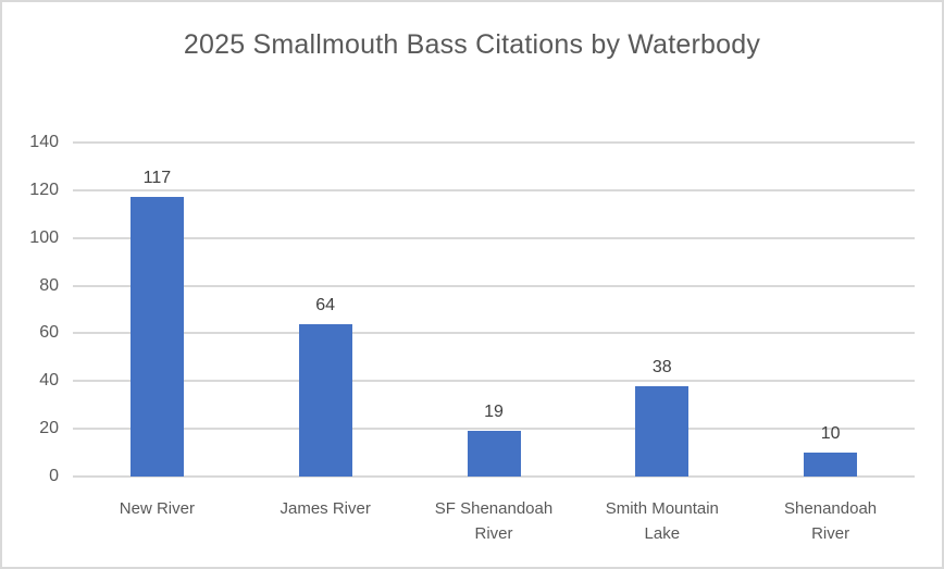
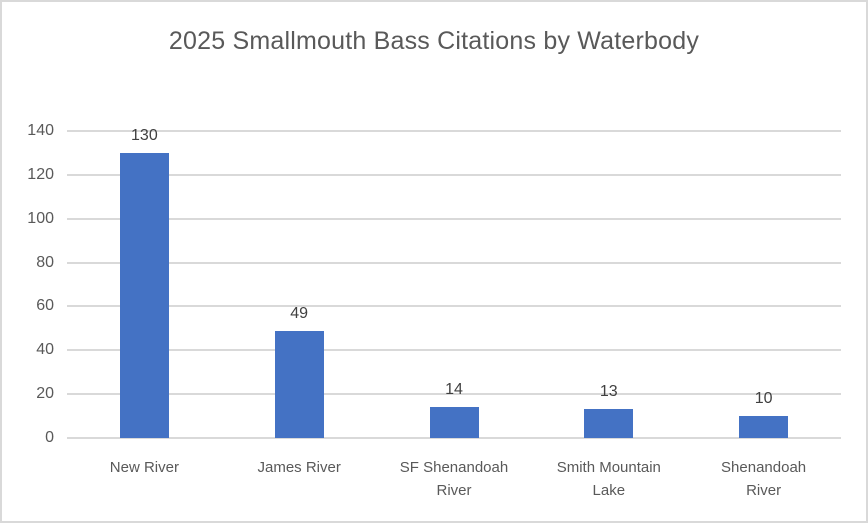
New River: 117 -> 130
James River: 64 -> 49
SF Shenandoah River: 19 -> 14
Smith Mountain Lake: 38 -> 13
